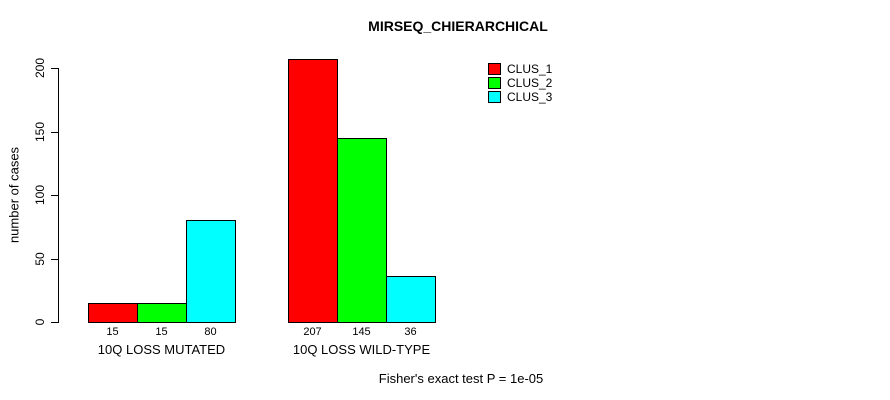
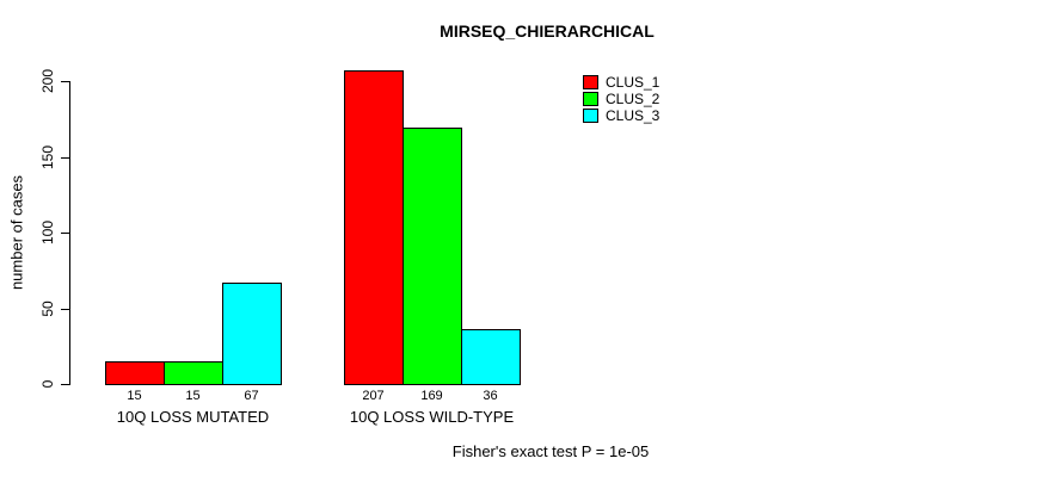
CLUS_3/10Q LOSS MUTATED: 80 -> 67
CLUS_2/10Q LOSS WILD-TYPE: 145 -> 169
